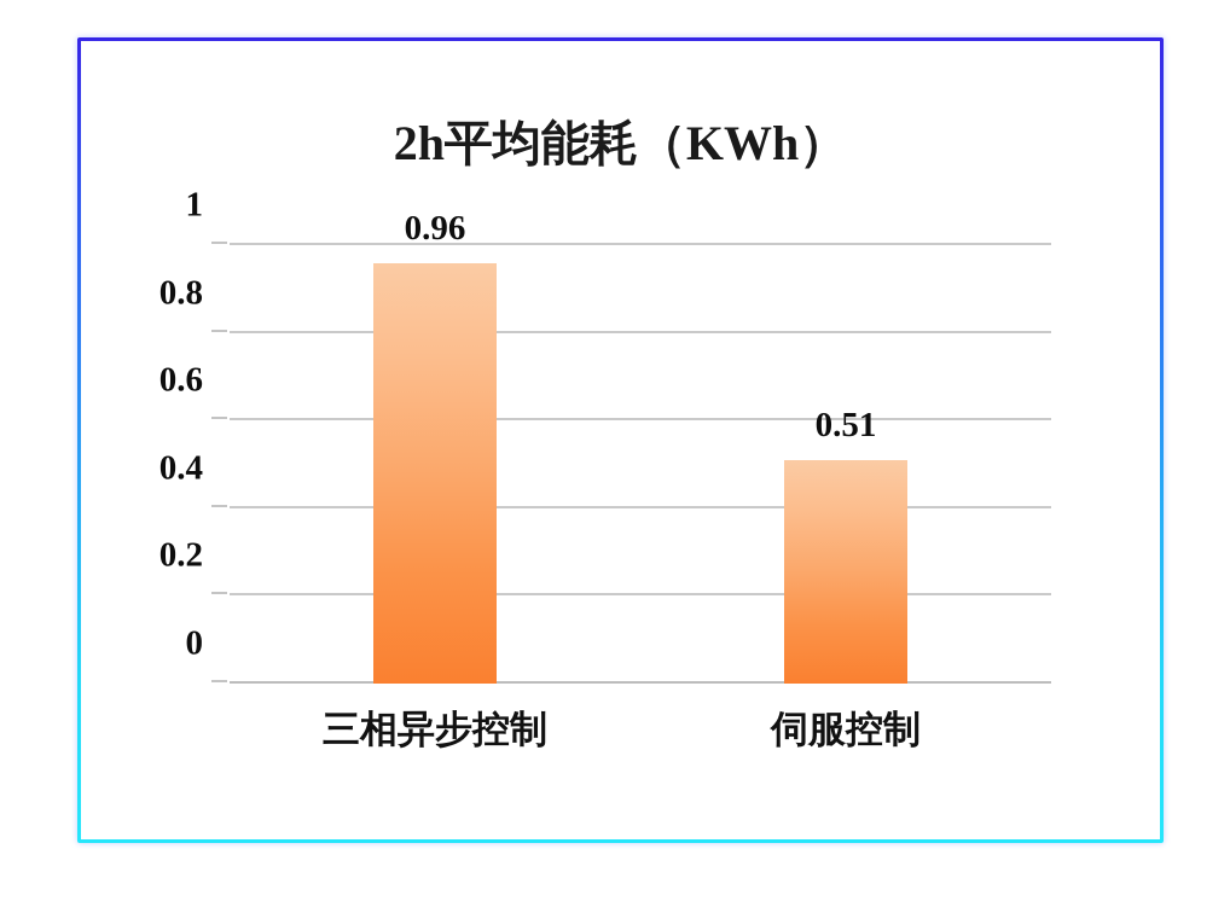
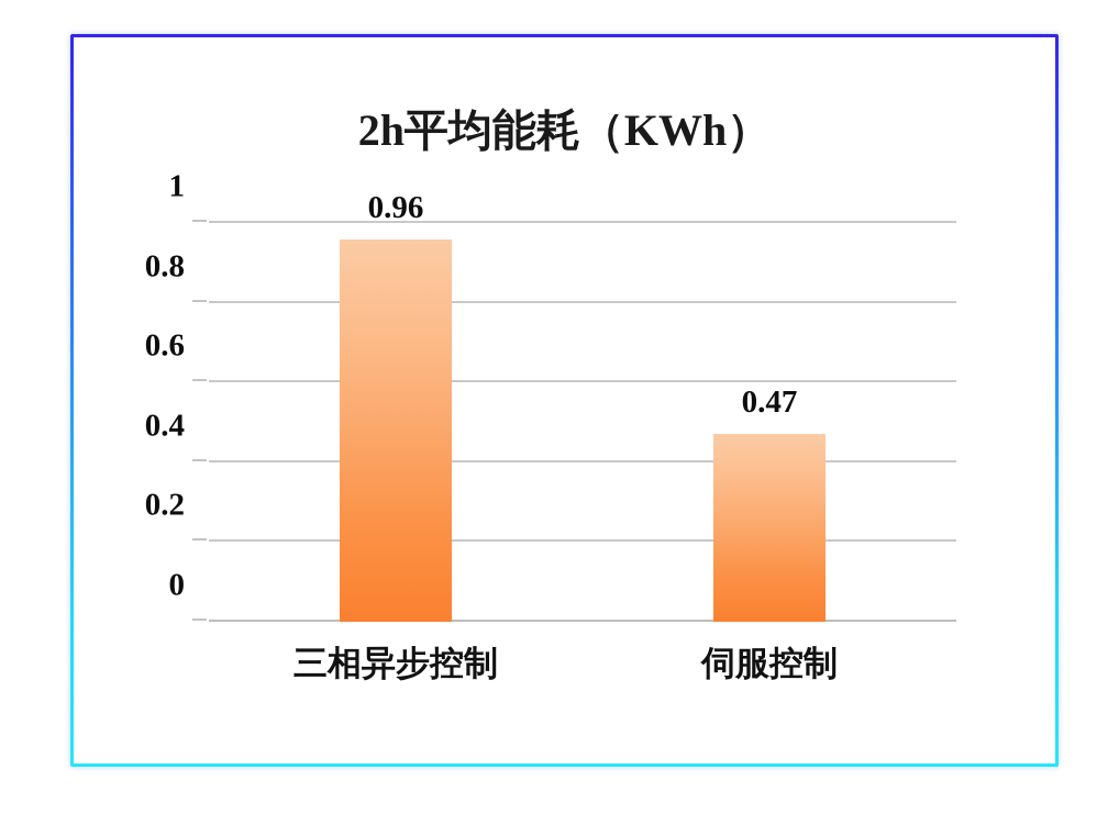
伺服控制: 0.51 -> 0.47
